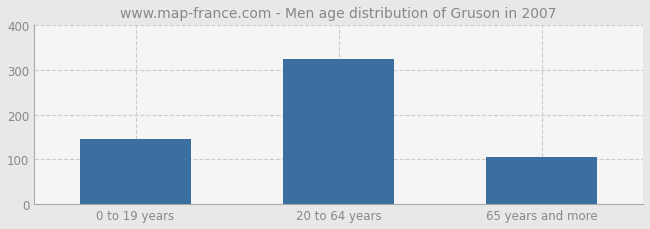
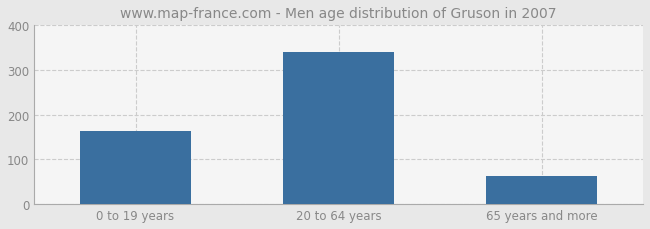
0 to 19 years: 145 -> 163
20 to 64 years: 325 -> 340
65 years and more: 105 -> 63
